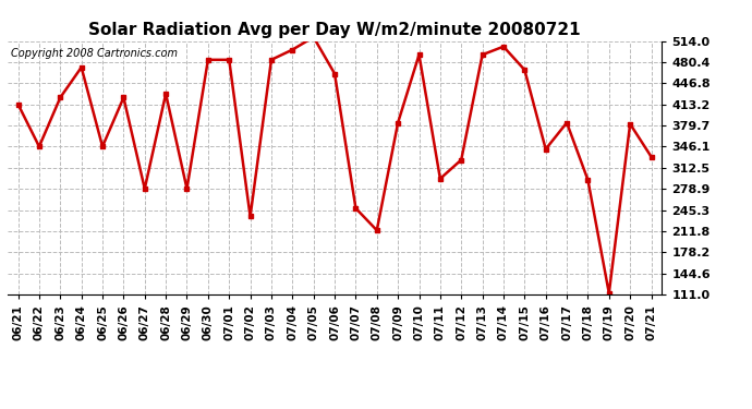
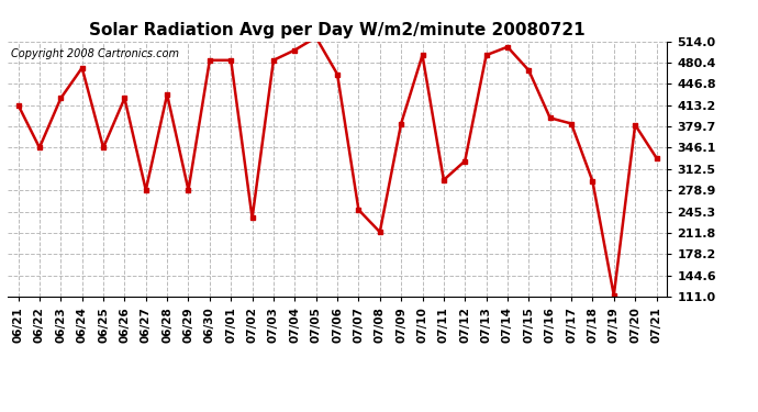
07/16: 342 -> 393
